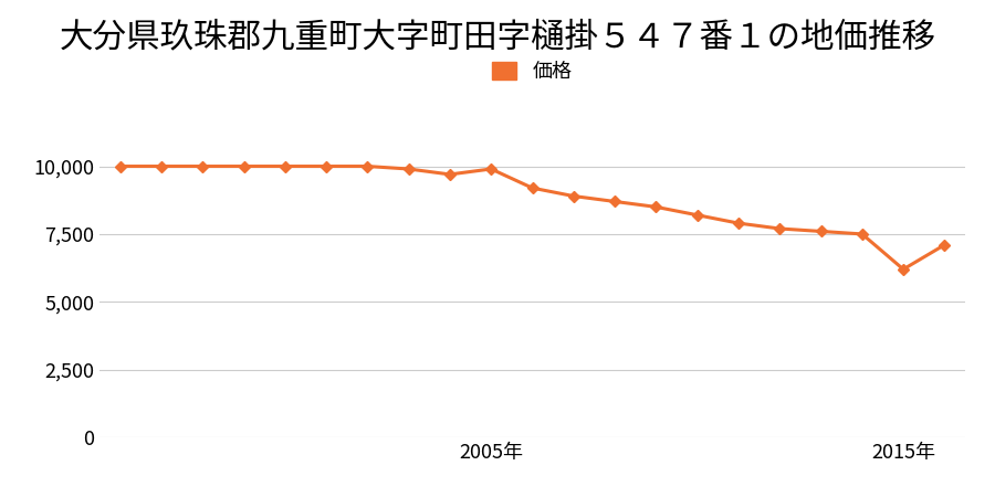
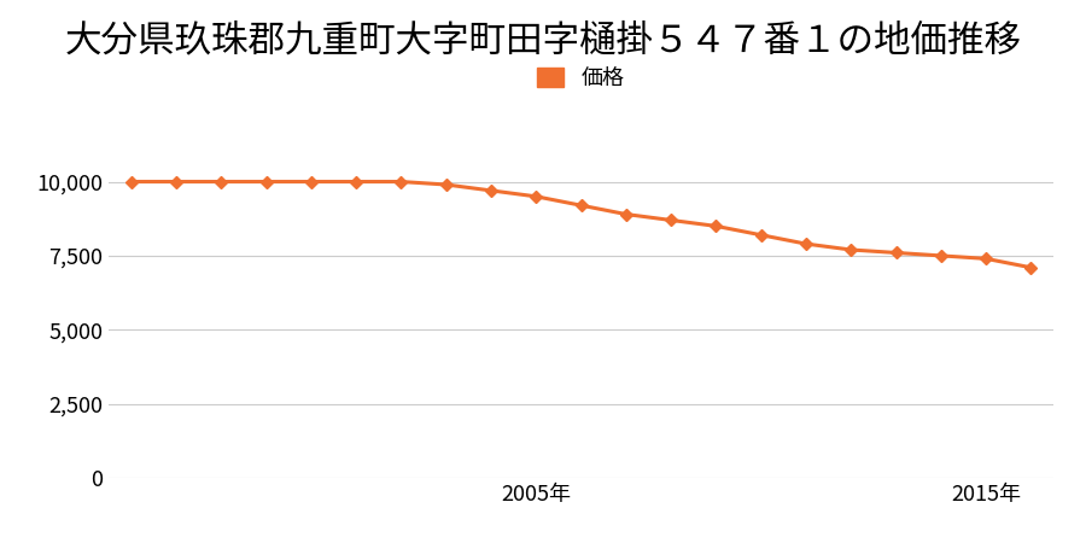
2005年: 9,900 -> 9,500
2015年: 6,200 -> 7,400
